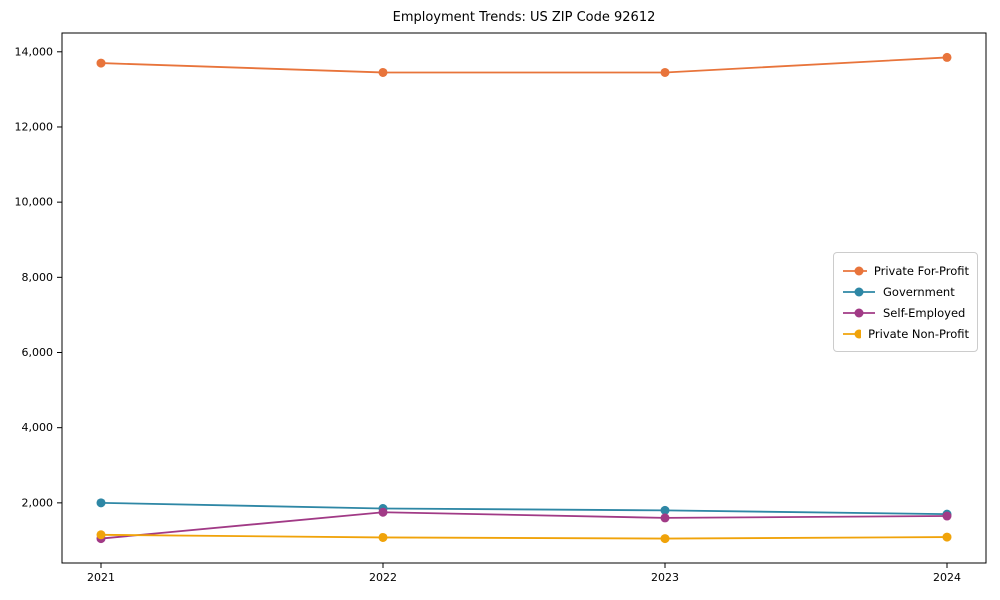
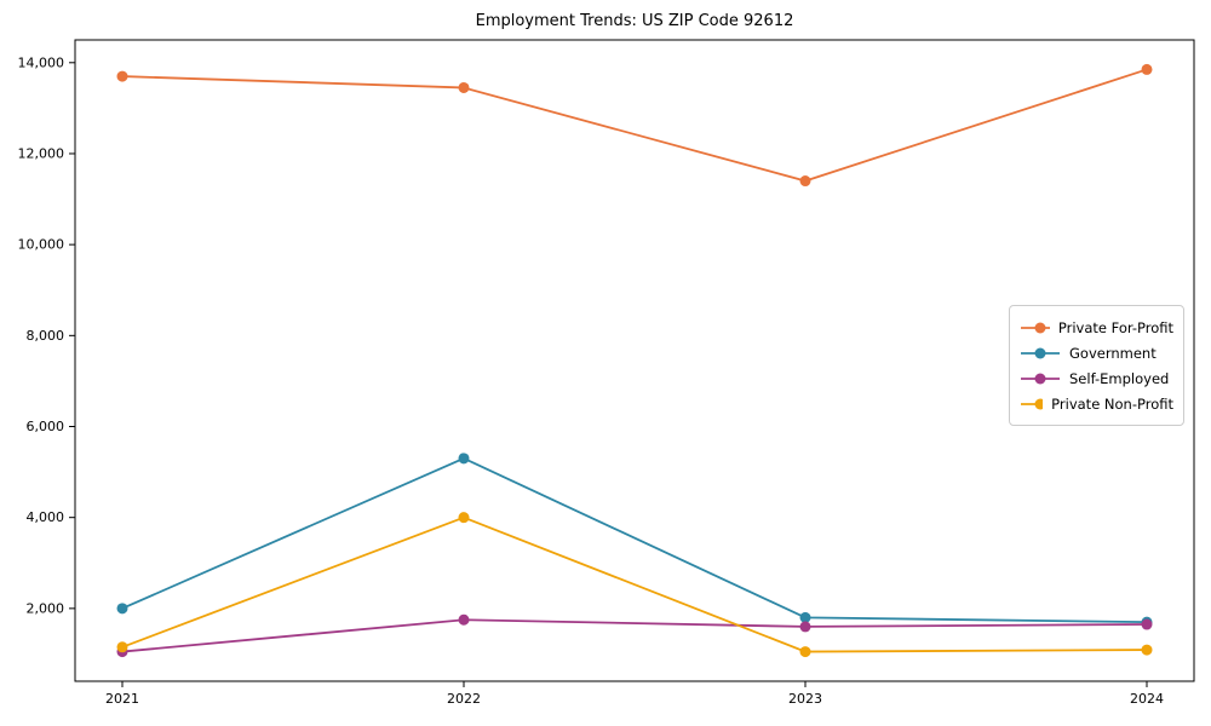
Government/2022: 1800 -> 5300
Private Non-Profit/2022: 1100 -> 4000
Private For-Profit/2023: 13400 -> 11400
